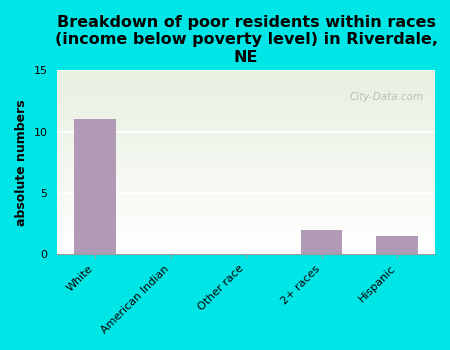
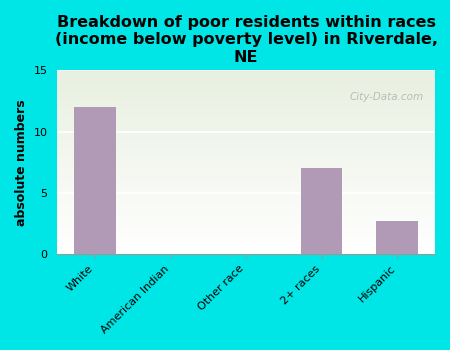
White: 11.0 -> 12.0
2+ races: 2.0 -> 7.0
Hispanic: 1.5 -> 2.7
